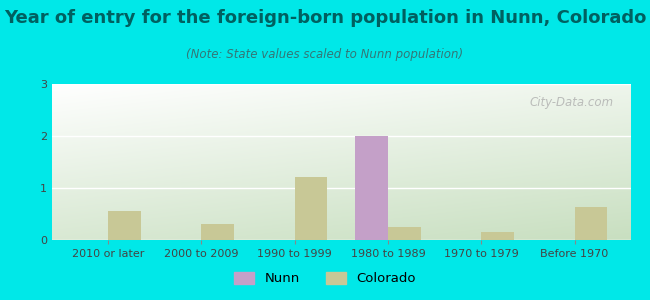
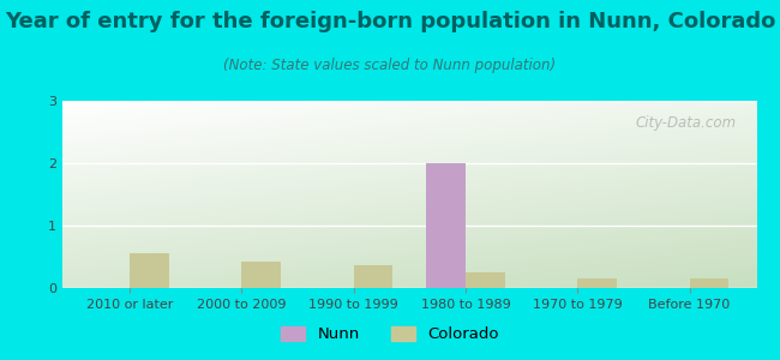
Colorado/2000 to 2009: 0.30 -> 0.42
Colorado/1990 to 1999: 1.22 -> 0.37
Colorado/Before 1970: 0.64 -> 0.15
